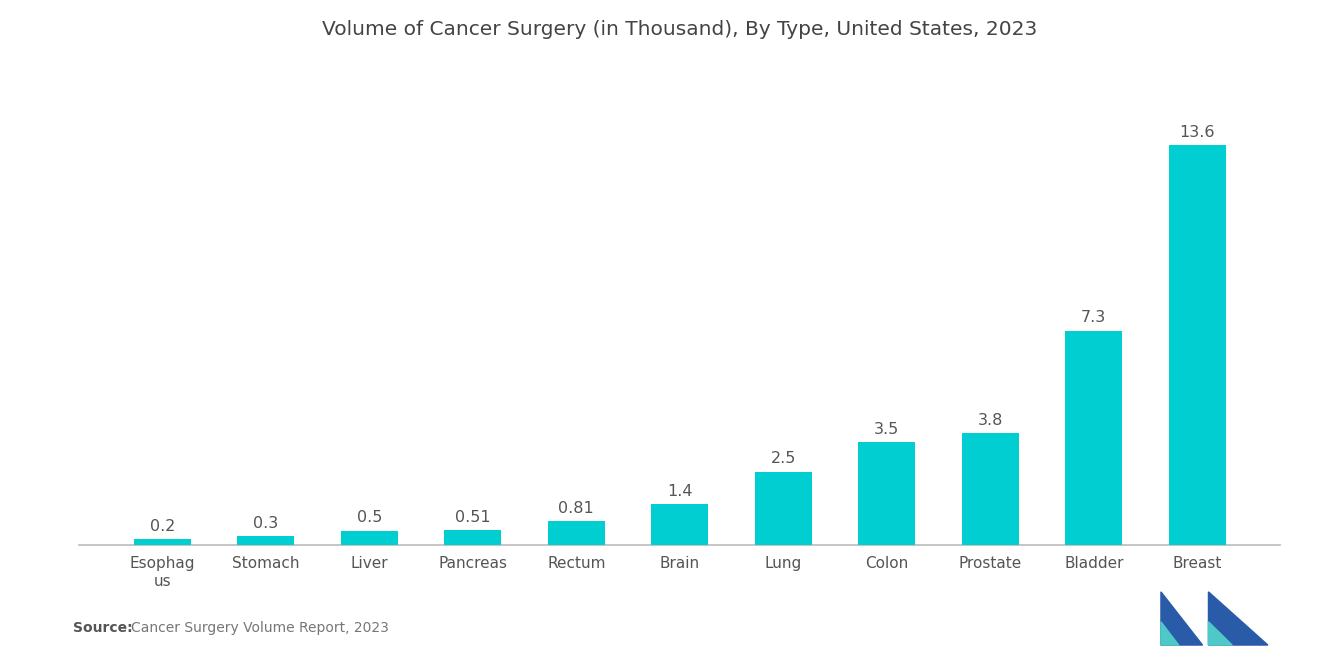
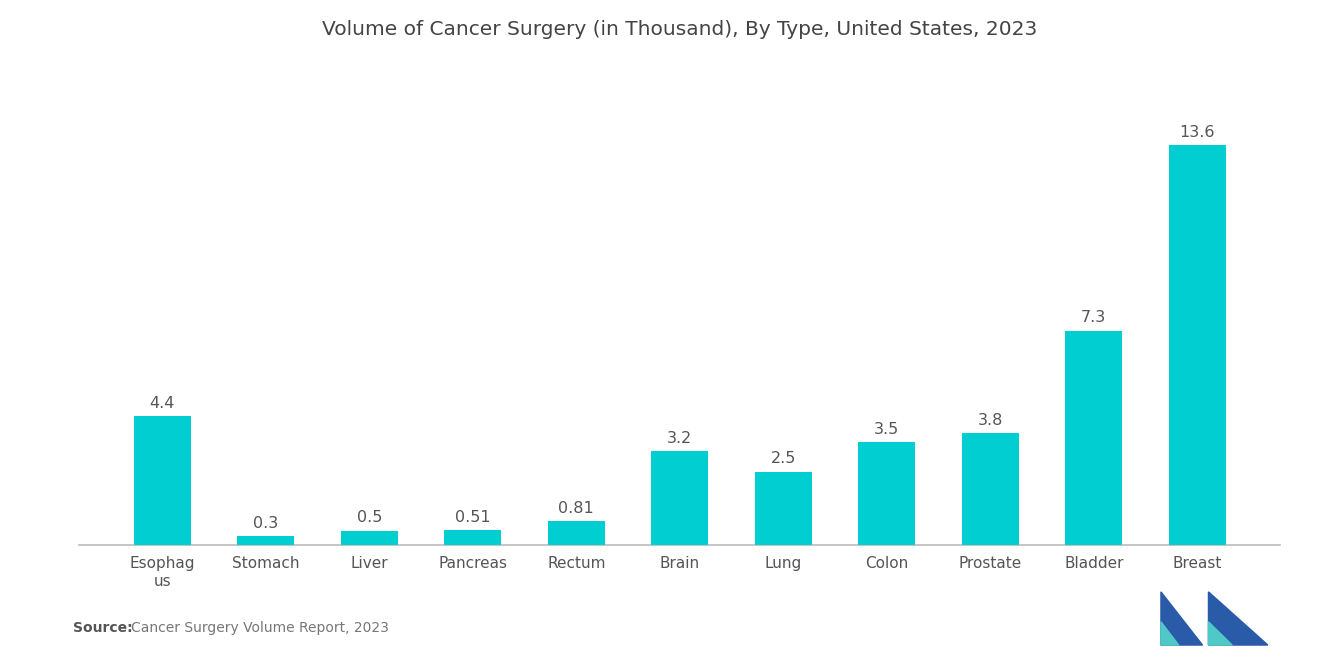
Esophag us: 0.2 -> 4.4
Brain: 1.4 -> 3.2
